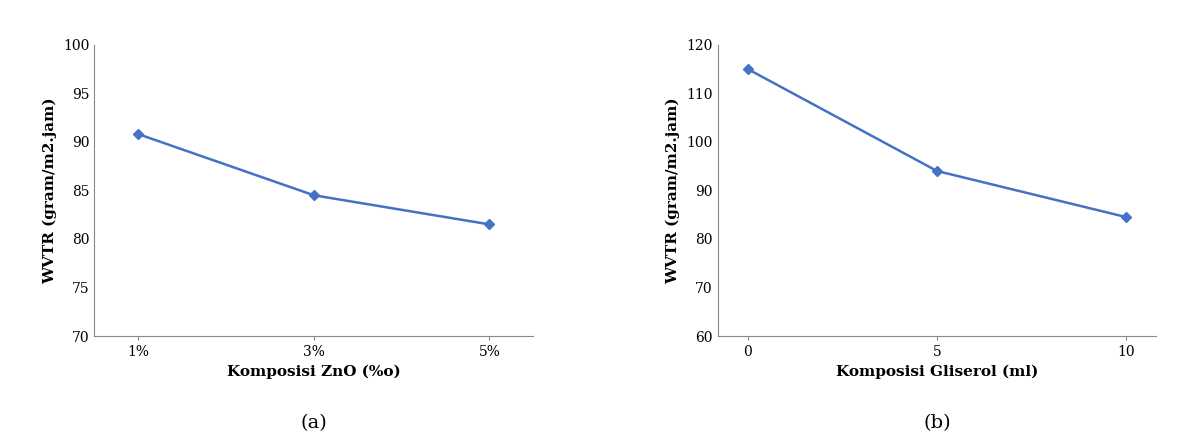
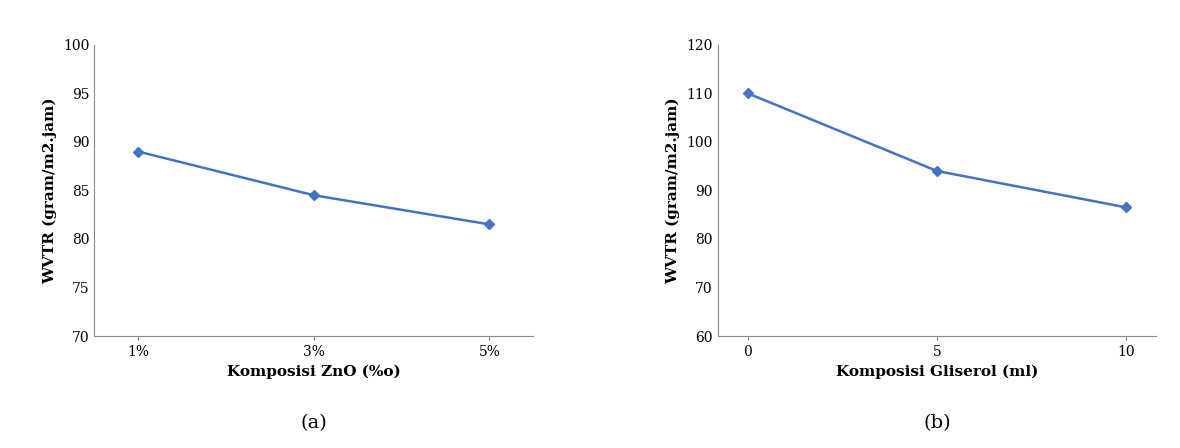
1%: 90.8 -> 89.0
0: 115.0 -> 110.0
10: 84.5 -> 86.5
